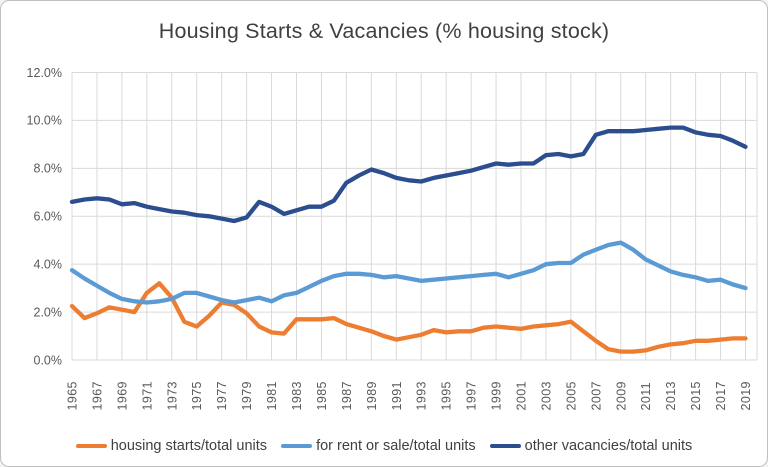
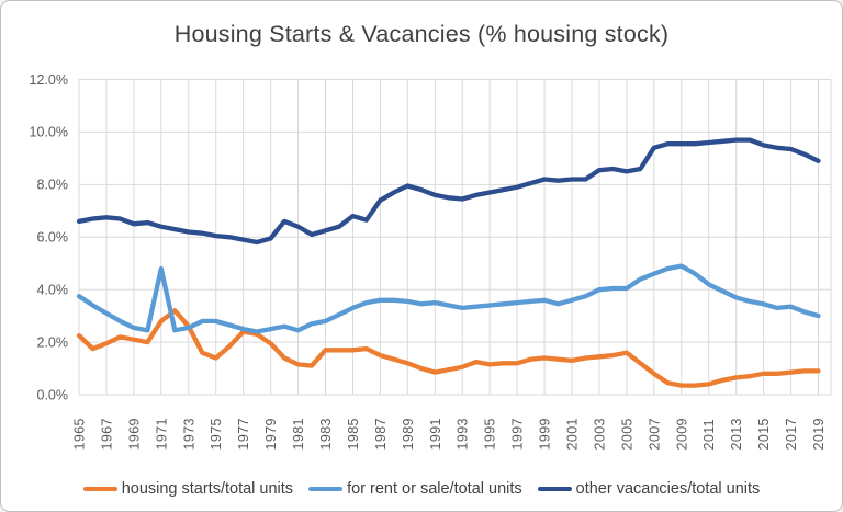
for rent or sale/total units/1971: 2.4% -> 4.8%
other vacancies/total units/1985: 6.4% -> 6.8%
